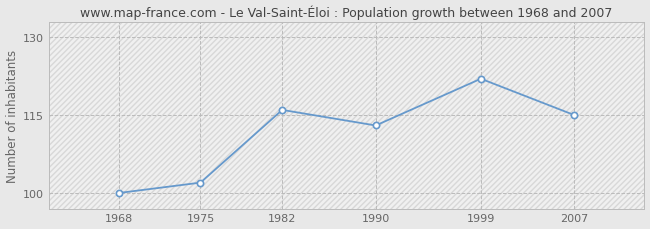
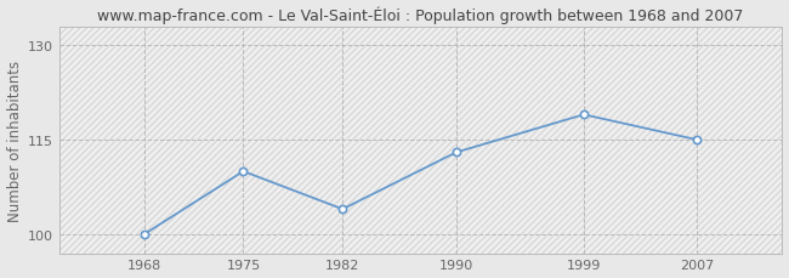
1975: 102 -> 110
1982: 116 -> 104
1999: 122 -> 119
